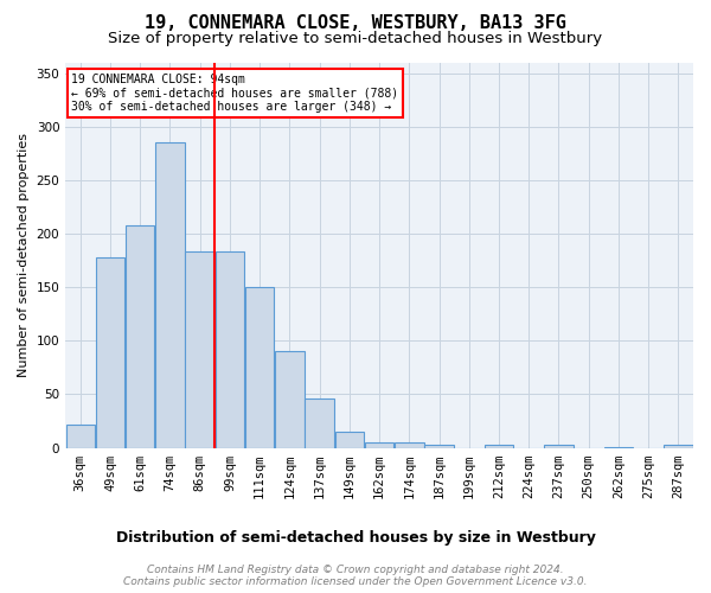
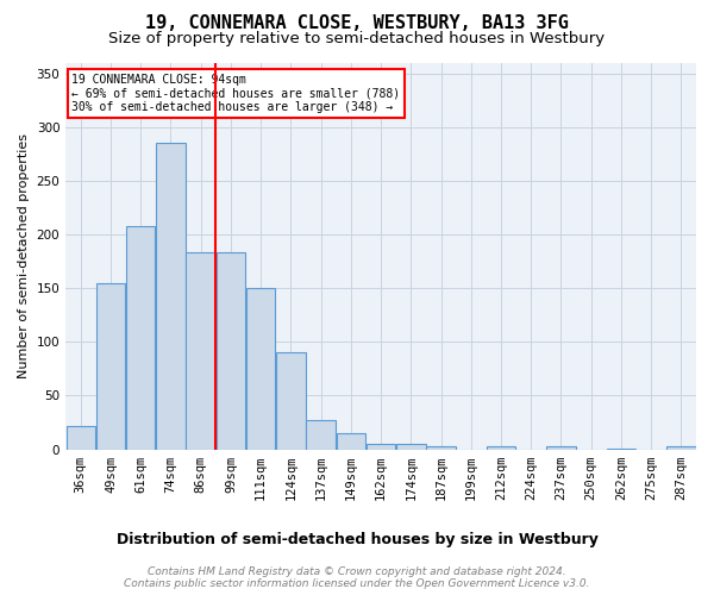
49sqm: 178 -> 155
137sqm: 46 -> 27
